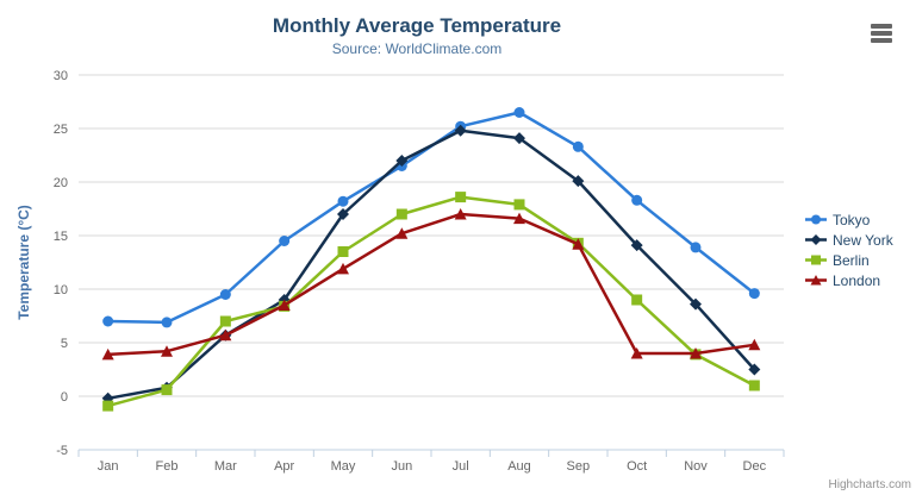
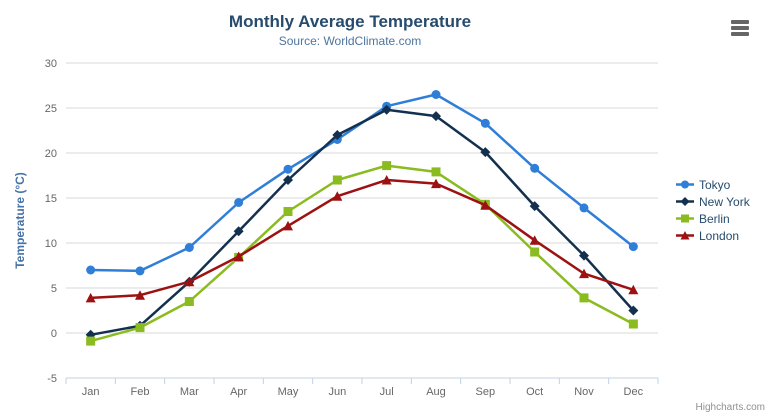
Berlin/Mar: 7 -> 4
New York/Apr: 9 -> 11
London/Oct: 4 -> 10
London/Nov: 4 -> 7
